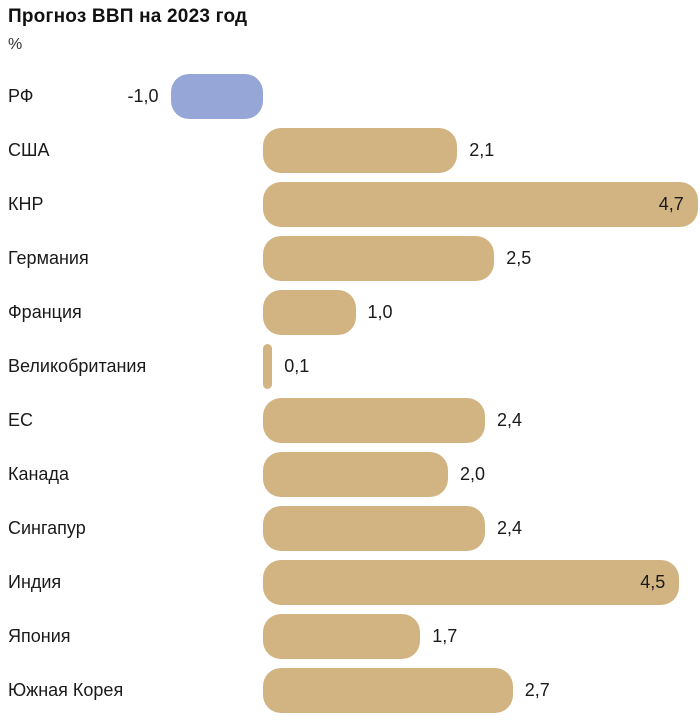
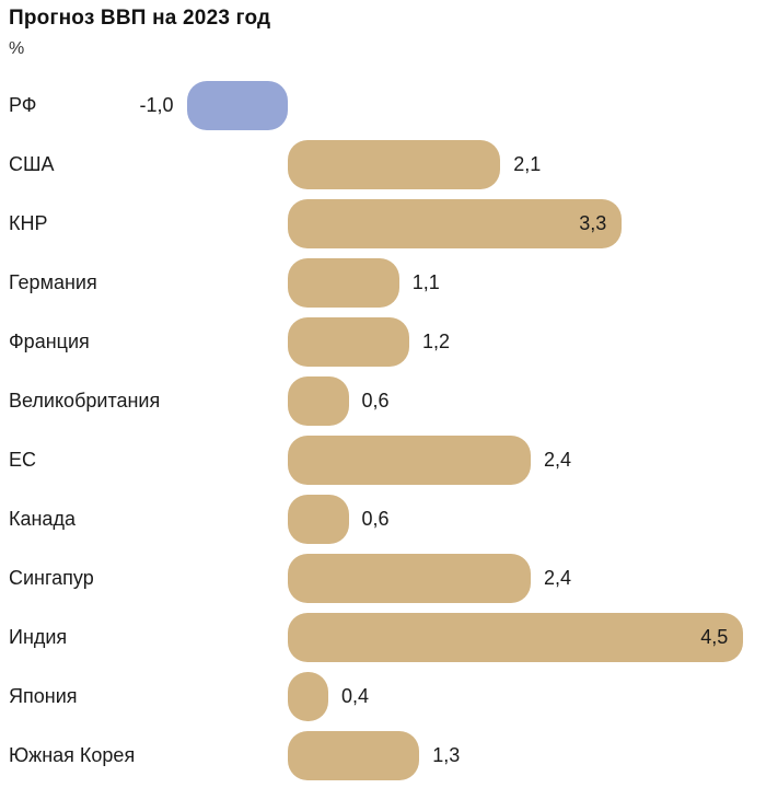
КНР: 4,7 -> 3,3
Германия: 2,5 -> 1,1
Франция: 1,0 -> 1,2
Великобритания: 0,1 -> 0,6
Канада: 2,0 -> 0,6
Япония: 1,7 -> 0,4
Южная Корея: 2,7 -> 1,3
